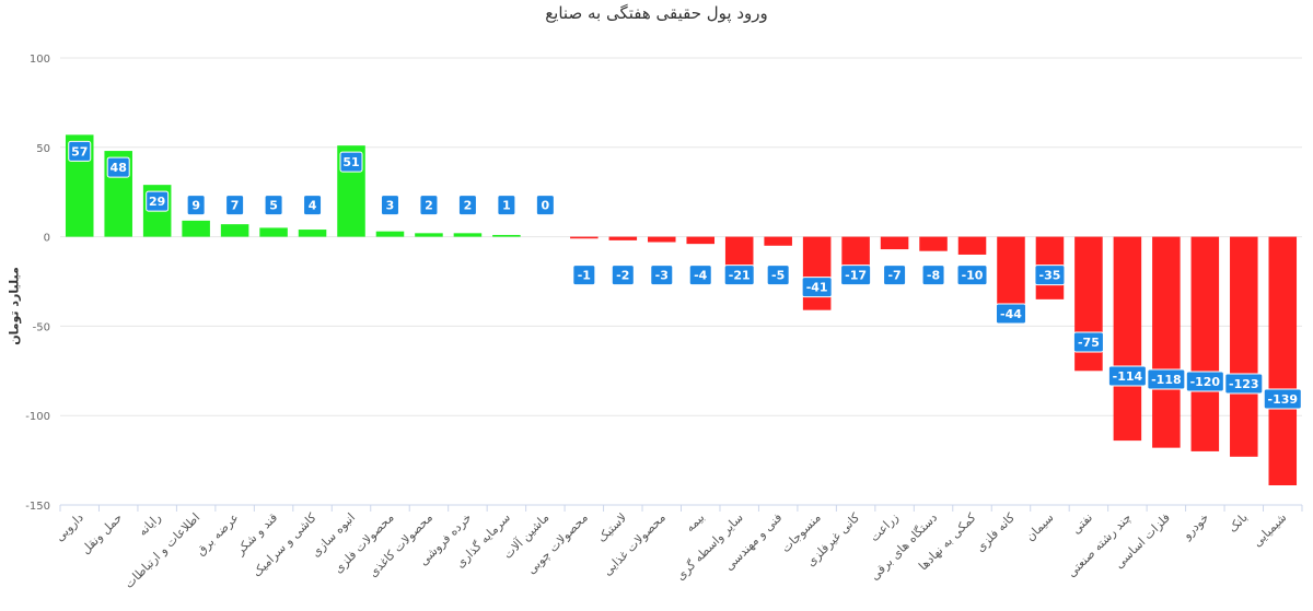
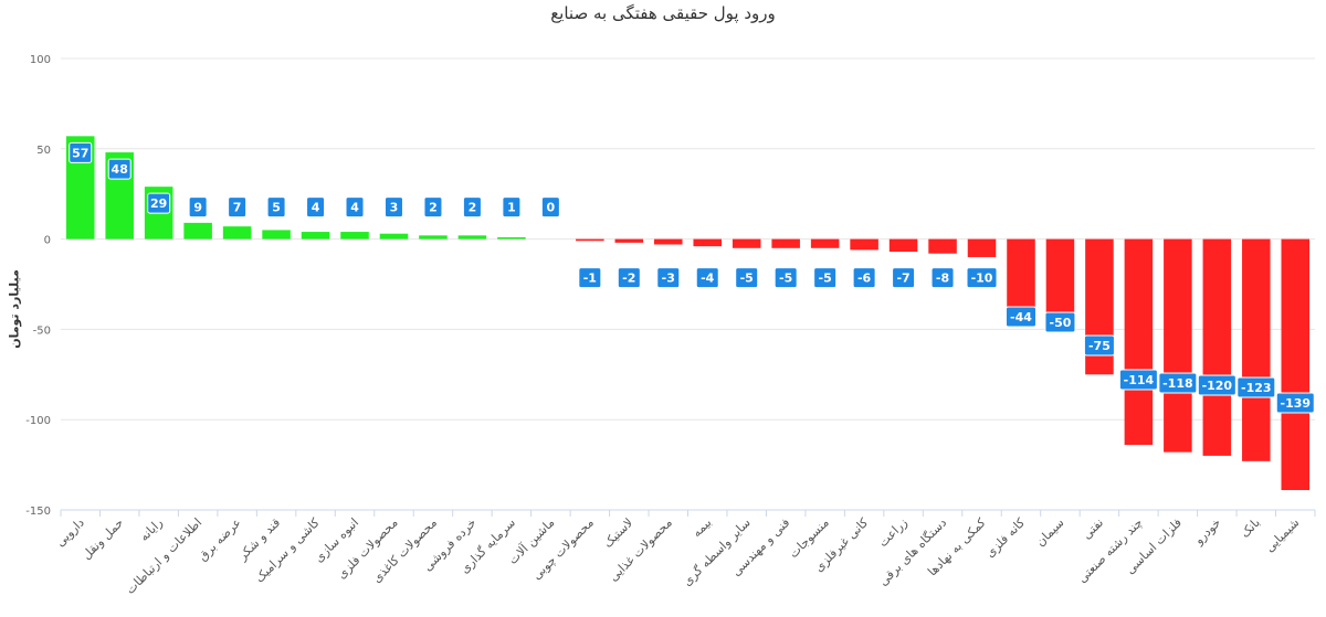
انبوه سازی: 51 -> 4
سایر واسطه گری: -21 -> -5
منسوجات: -41 -> -5
کانی غیرفلزی: -17 -> -6
سیمان: -35 -> -50
